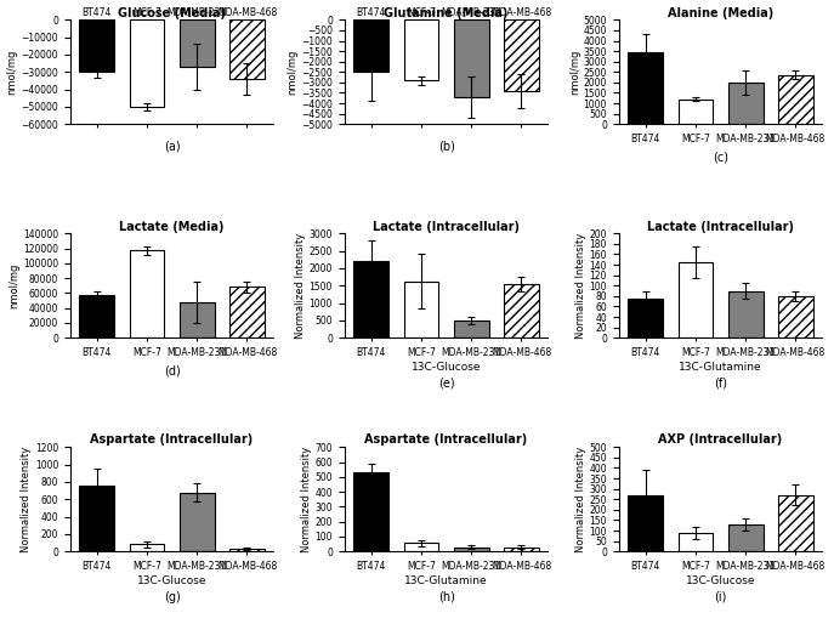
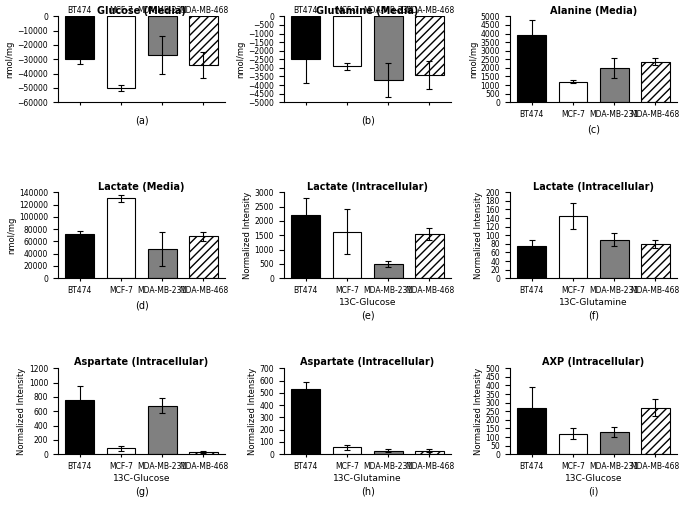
Alanine (Media)/BT474: 3400 -> 3900
Lactate (Media)/BT474: 57000 -> 72000
Lactate (Media)/MCF-7: 117000 -> 130000
AXP (Intracellular)/MCF-7: 90 -> 120
